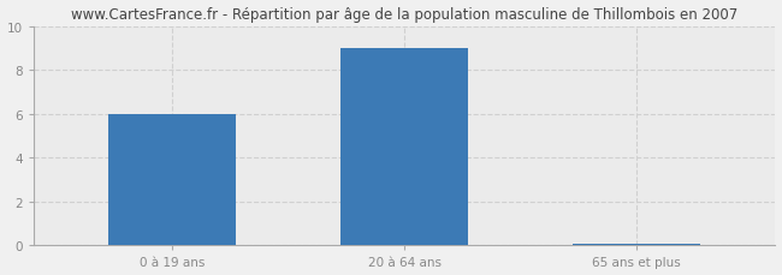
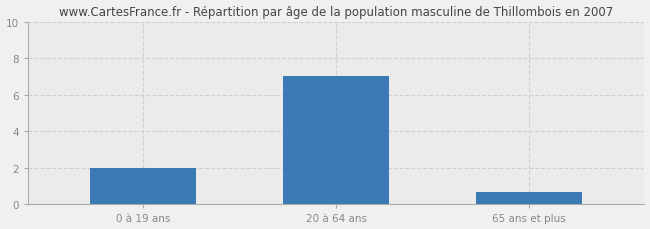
0 à 19 ans: 6.0 -> 2.0
20 à 64 ans: 9.0 -> 7.0
65 ans et plus: 0.1 -> 0.7
